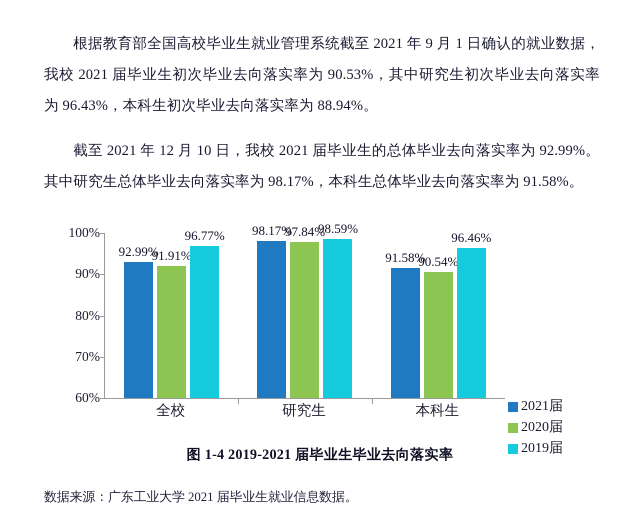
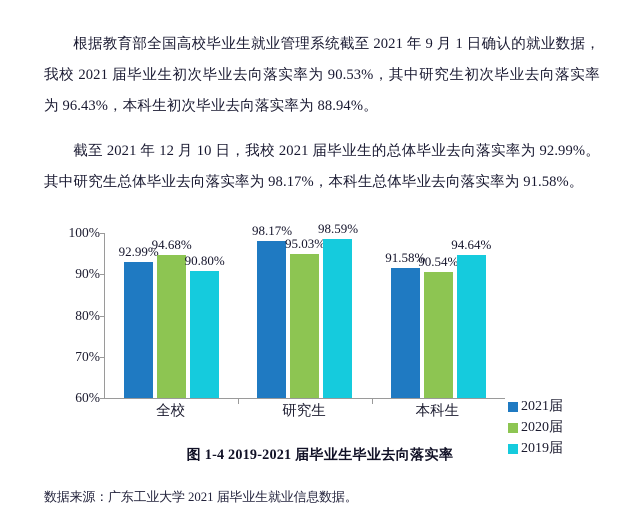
2020届/全校: 91.91% -> 94.68%
2019届/全校: 96.77% -> 90.80%
2020届/研究生: 97.84% -> 95.03%
2019届/本科生: 96.46% -> 94.64%
